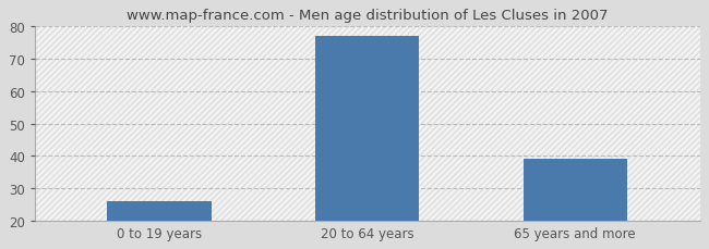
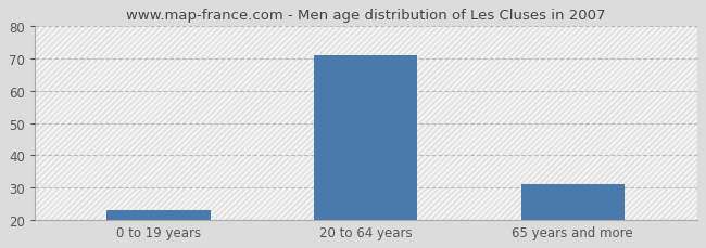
0 to 19 years: 26 -> 23
20 to 64 years: 77 -> 71
65 years and more: 39 -> 31
